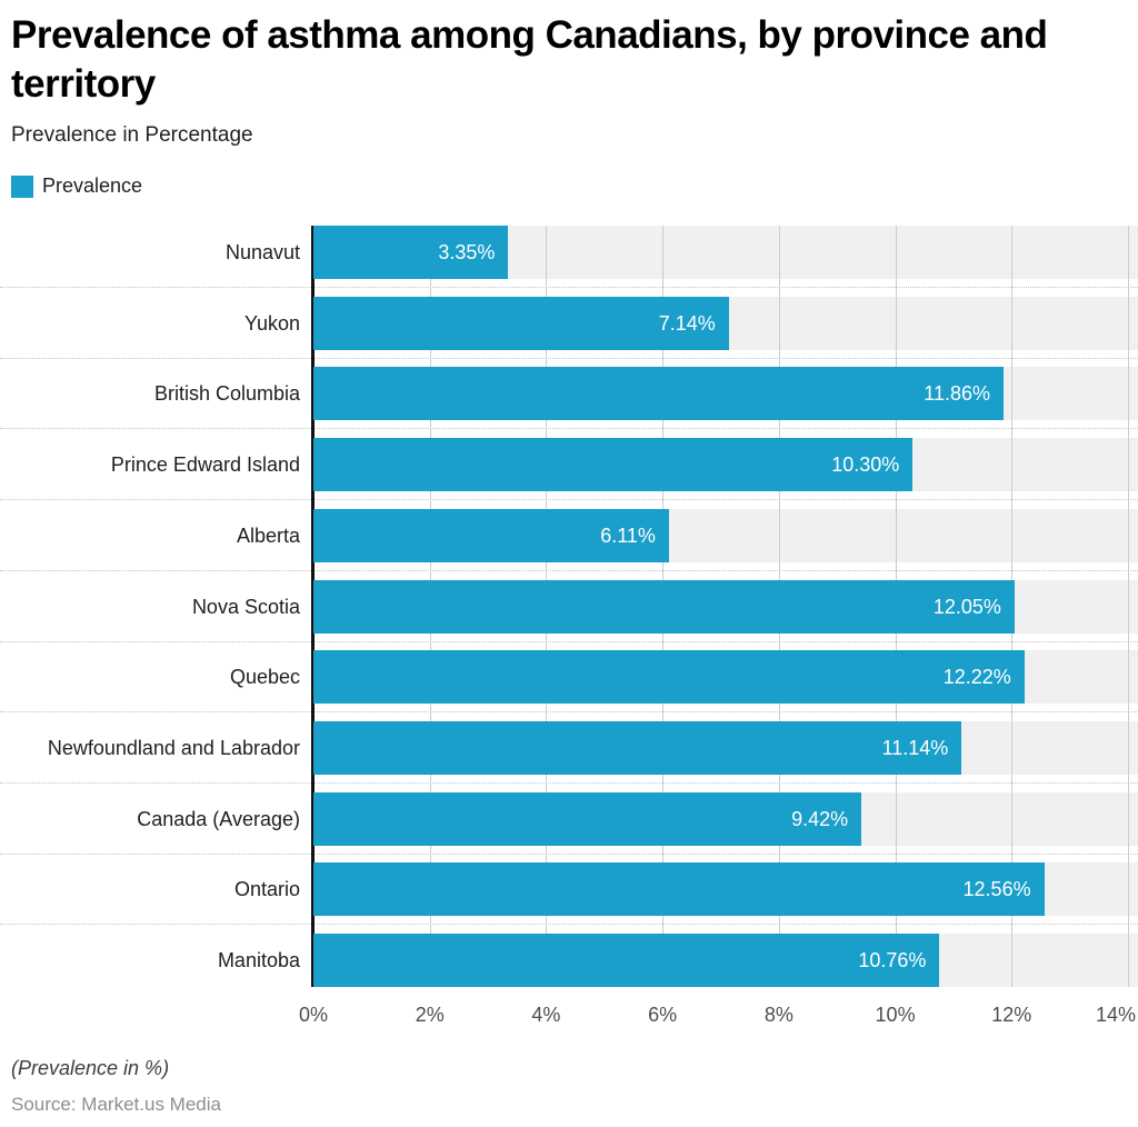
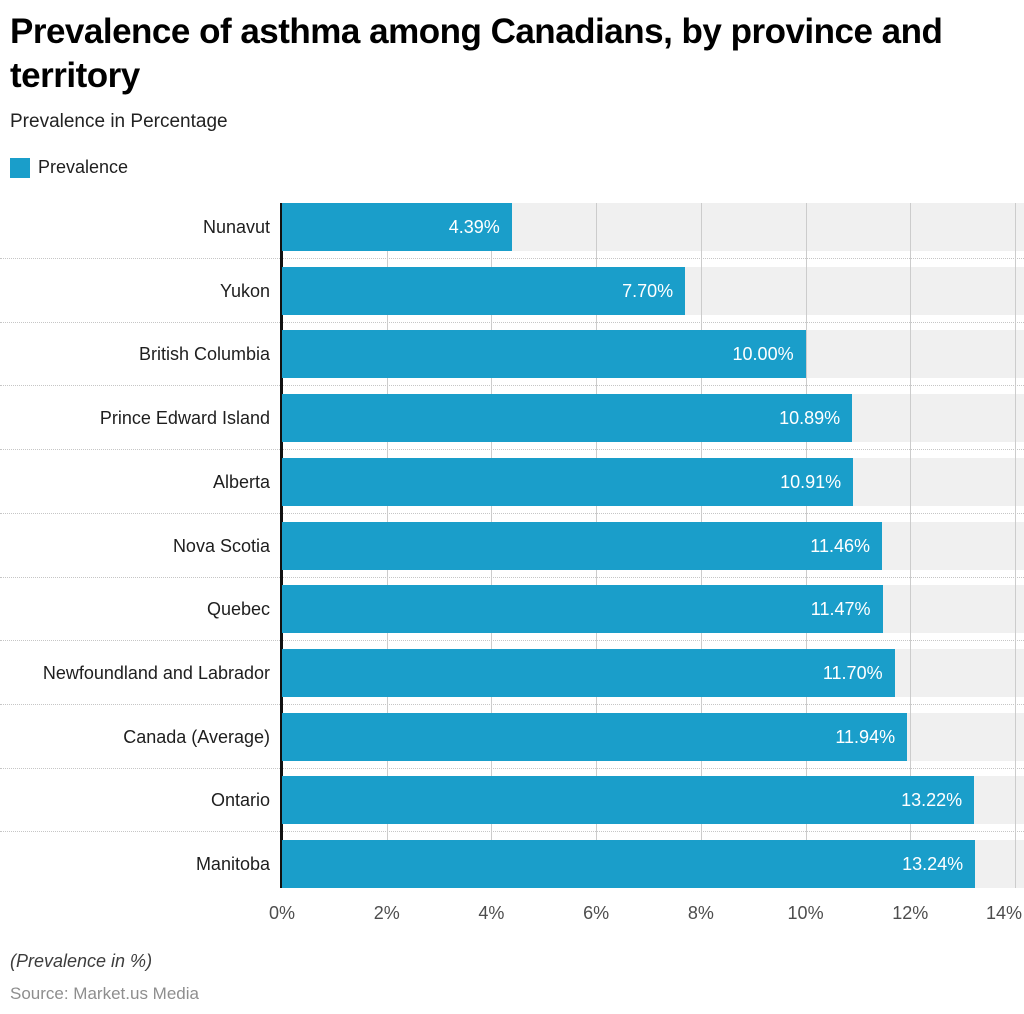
Nunavut: 3.35% -> 4.39%
Yukon: 7.14% -> 7.70%
British Columbia: 11.86% -> 10.00%
Prince Edward Island: 10.30% -> 10.89%
Alberta: 6.11% -> 10.91%
Nova Scotia: 12.05% -> 11.46%
Quebec: 12.22% -> 11.47%
Newfoundland and Labrador: 11.14% -> 11.70%
Canada (Average): 9.42% -> 11.94%
Ontario: 12.56% -> 13.22%
Manitoba: 10.76% -> 13.24%
